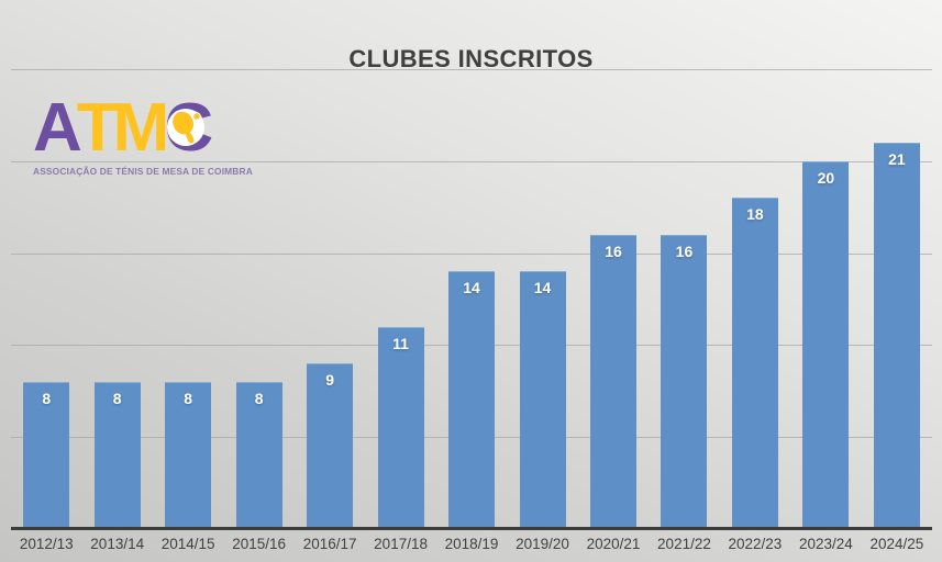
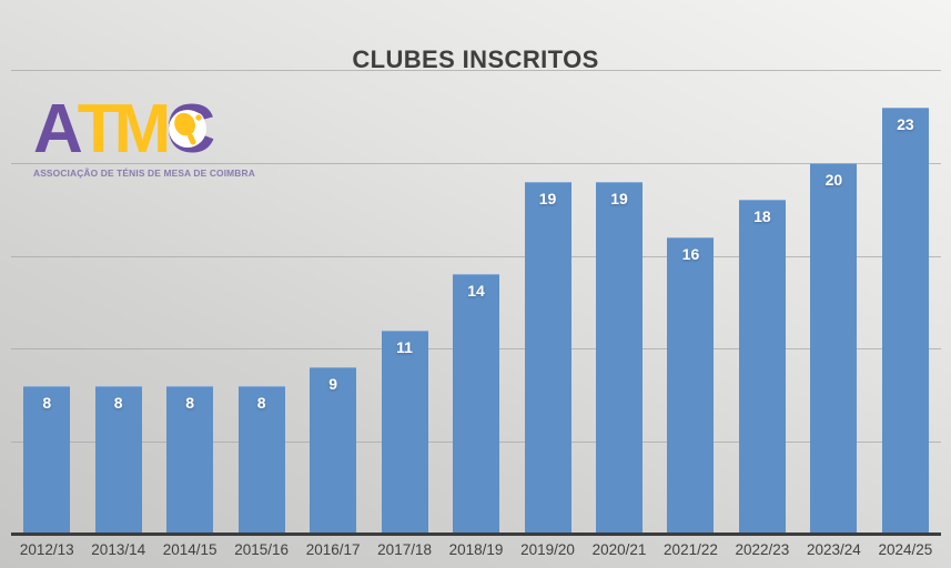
2019/20: 14 -> 19
2020/21: 16 -> 19
2024/25: 21 -> 23
